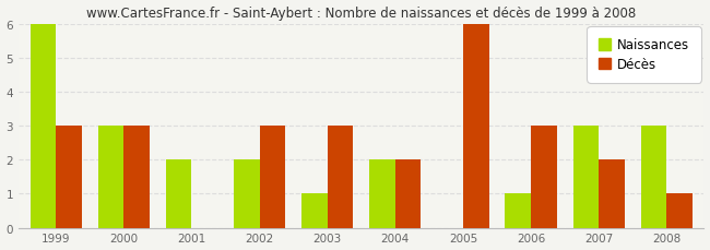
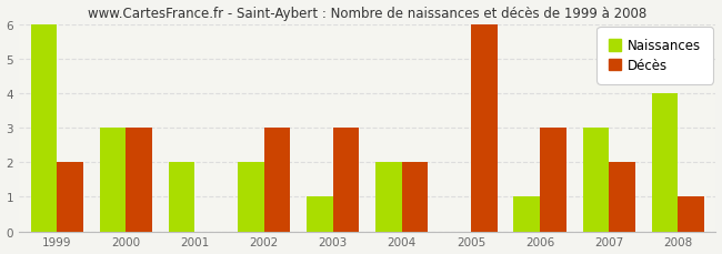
Décès/1999: 3 -> 2
Naissances/2008: 3 -> 4
